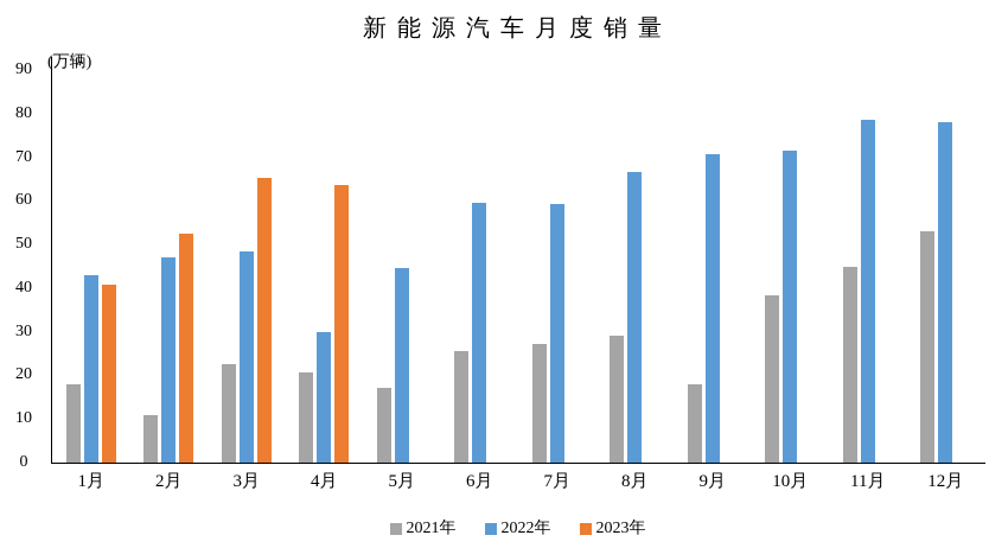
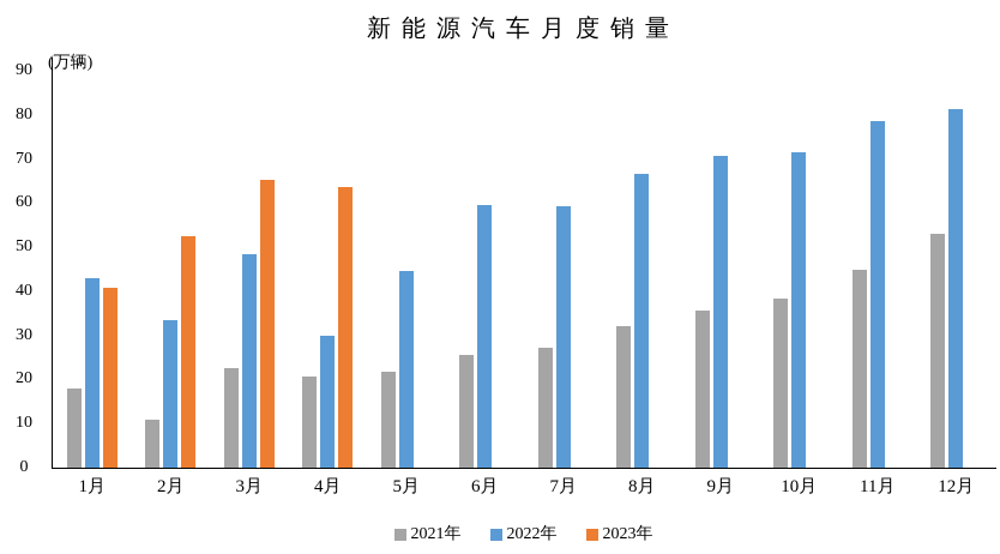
2022年/2月: 47 -> 33
2021年/5月: 17 -> 22
2021年/8月: 29 -> 32
2021年/9月: 18 -> 36
2022年/12月: 78 -> 81
